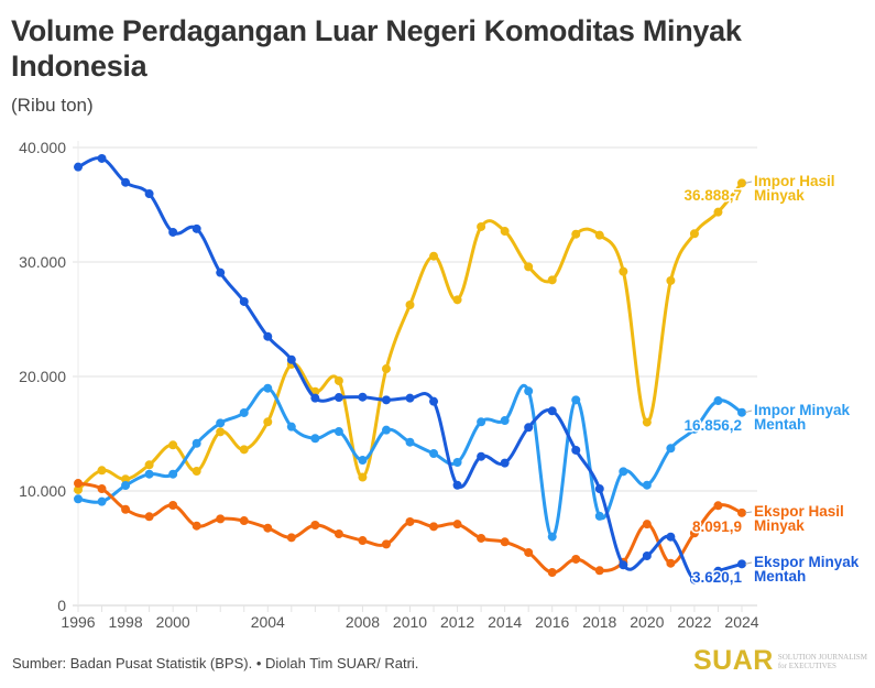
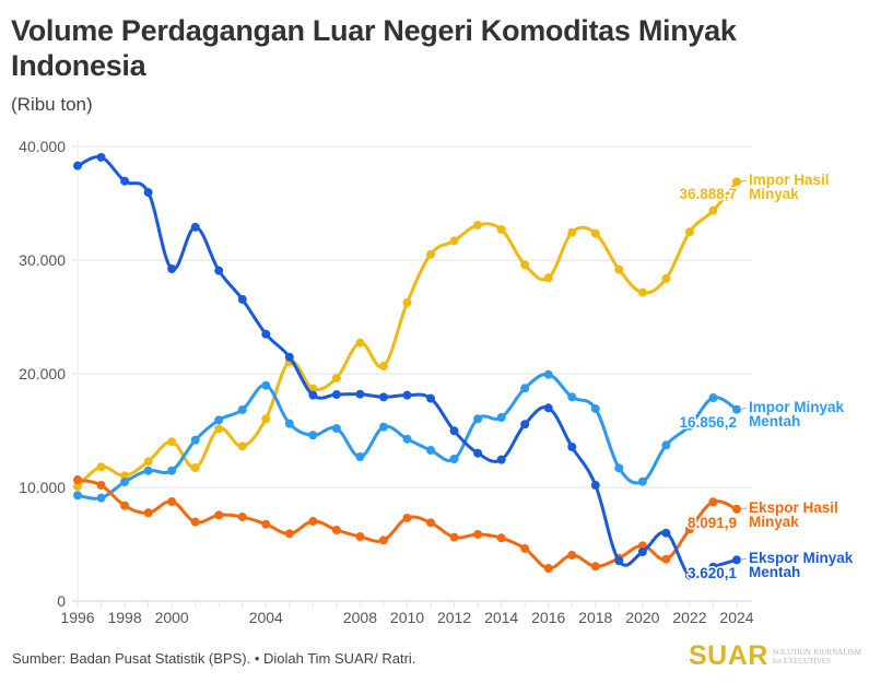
Ekspor Minyak Mentah/2000: 32600 -> 29200
Impor Hasil Minyak/2008: 11200 -> 22700
Impor Hasil Minyak/2012: 26700 -> 31700
Ekspor Hasil Minyak/2012: 7100 -> 5600
Ekspor Minyak Mentah/2012: 10500 -> 15000
Impor Minyak Mentah/2016: 6000 -> 19900
Impor Minyak Mentah/2018: 7800 -> 16900
Impor Hasil Minyak/2020: 16000 -> 27200
Ekspor Hasil Minyak/2020: 7100 -> 4900
